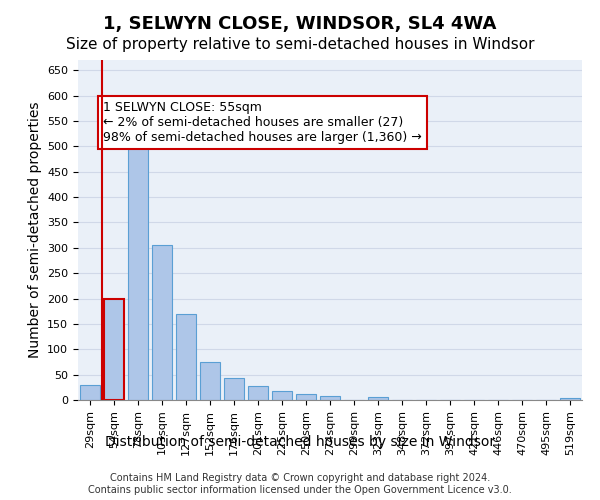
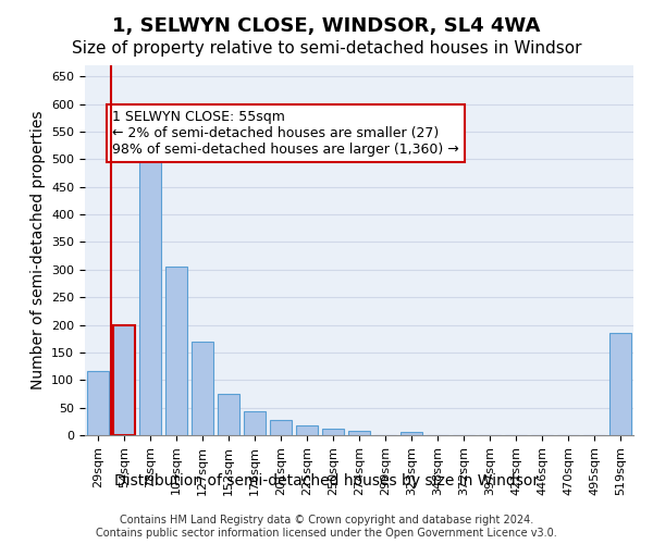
29sqm: 30 -> 116
519sqm: 3 -> 186
